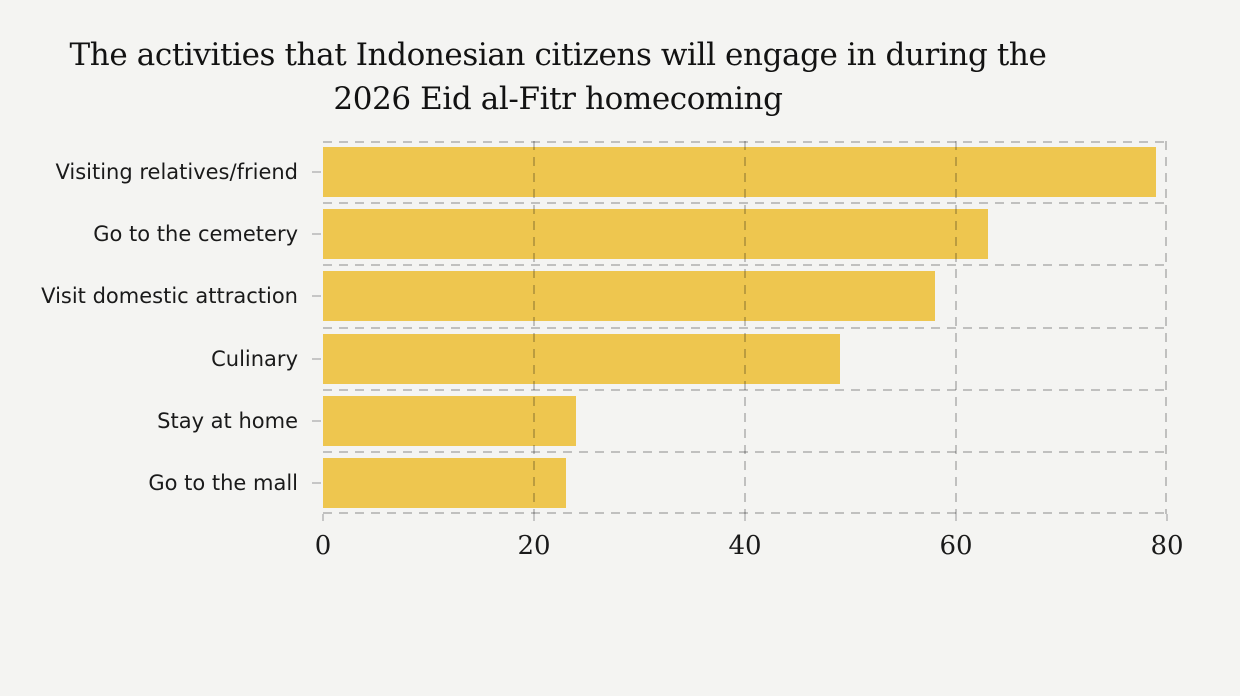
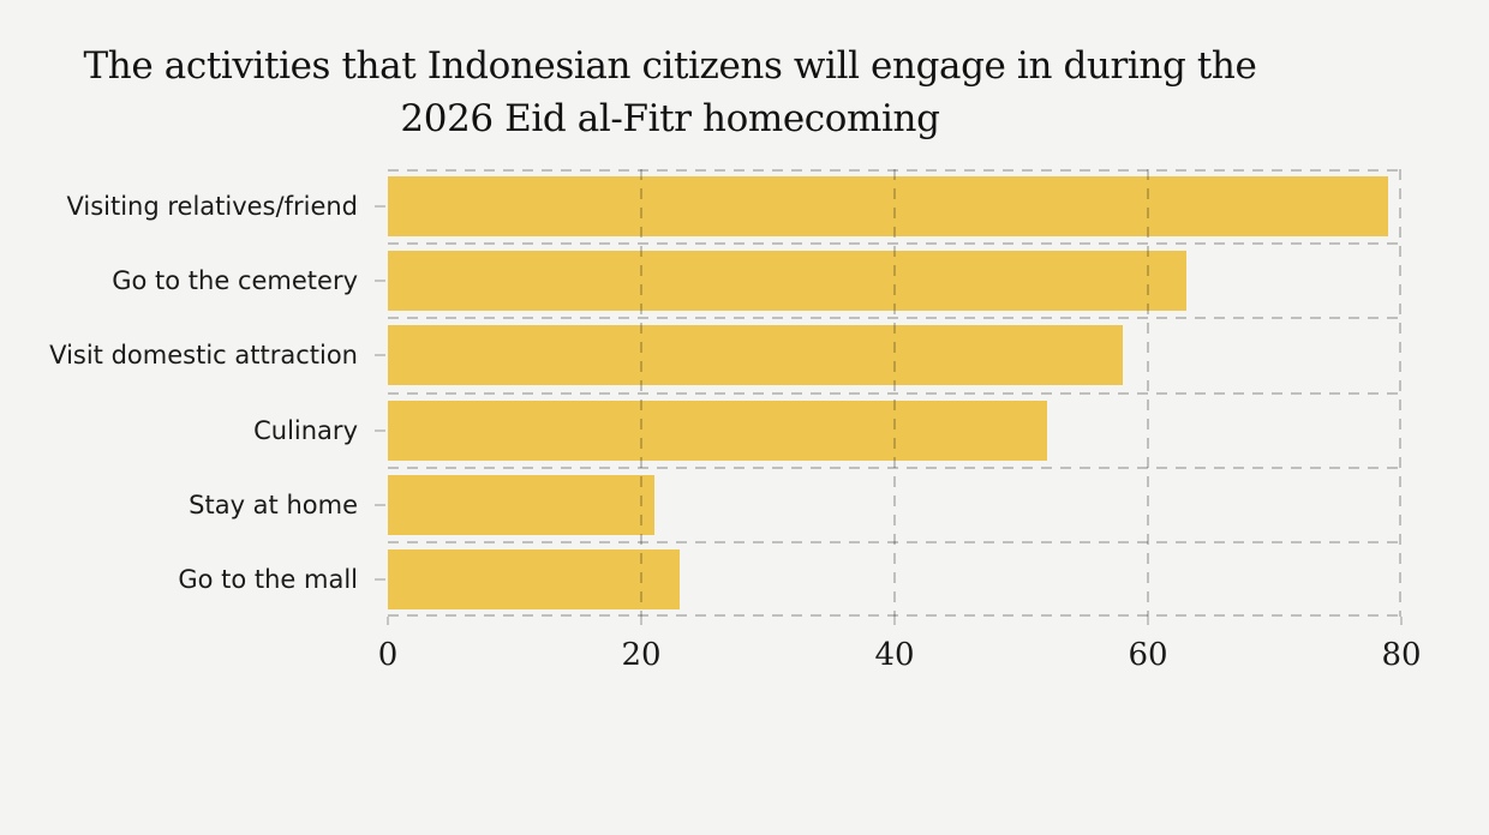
Culinary: 49 -> 52
Stay at home: 24 -> 21
